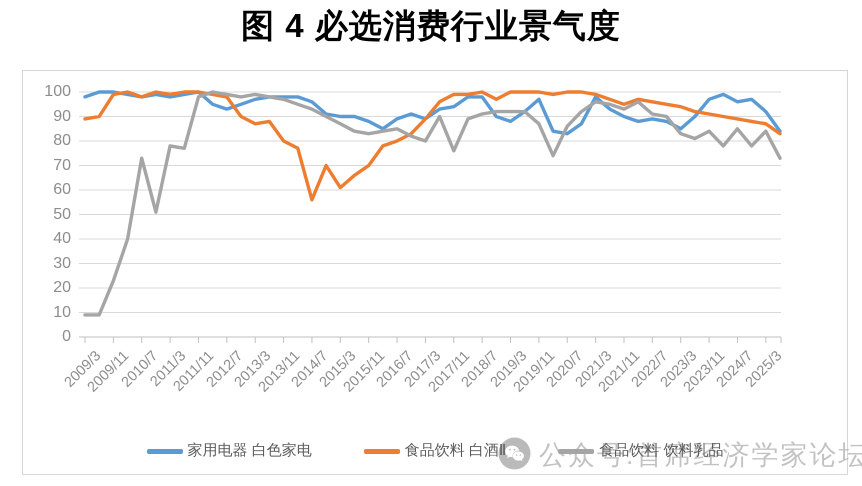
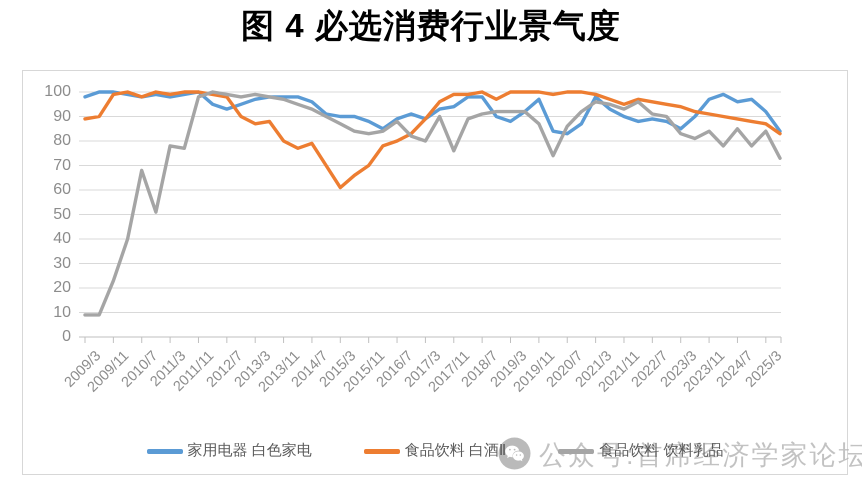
食品饮料 饮料乳品/2010/7: 73 -> 68
食品饮料 白酒Ⅱ/2014/7: 56 -> 79
食品饮料 饮料乳品/2016/7: 85 -> 88
